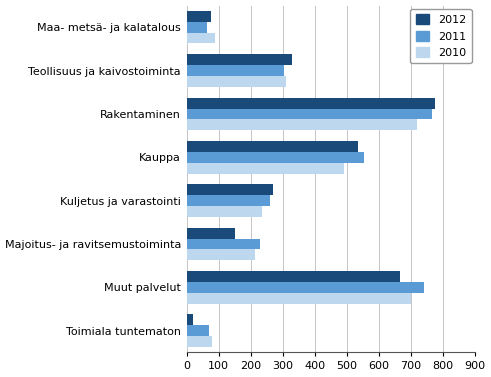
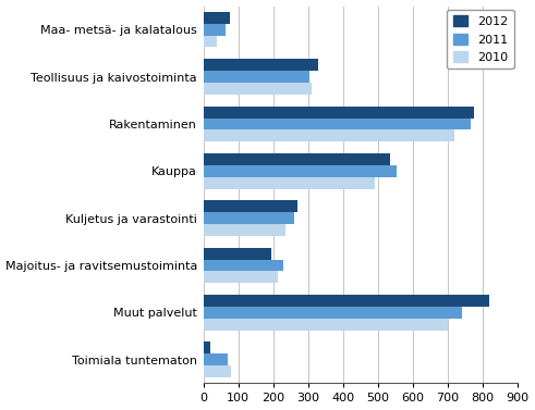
2010/Maa- metsä- ja kalatalous: 90 -> 40
2012/Majoitus- ja ravitsemustoiminta: 150 -> 195
2012/Muut palvelut: 665 -> 820
